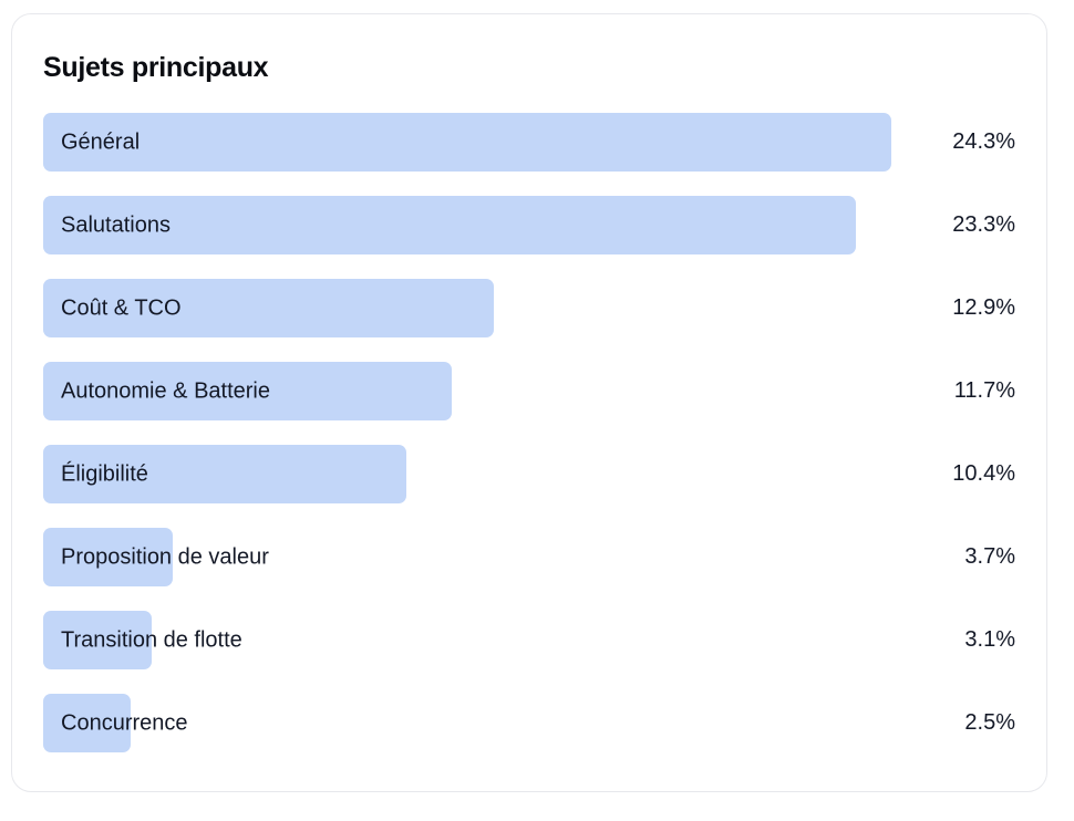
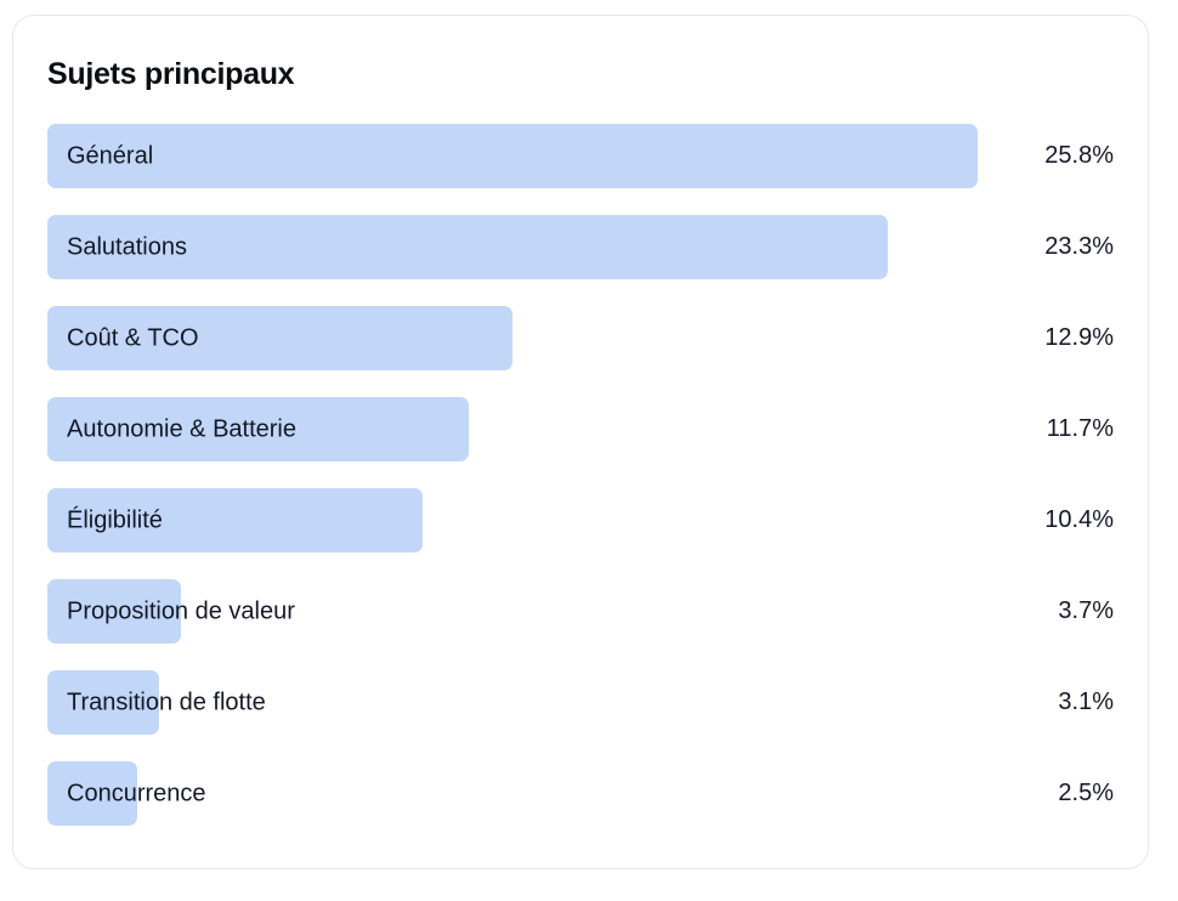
Général: 24.3% -> 25.8%
